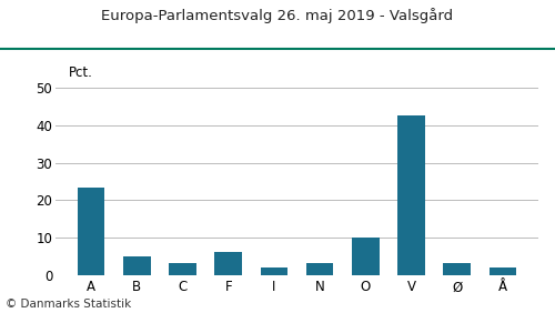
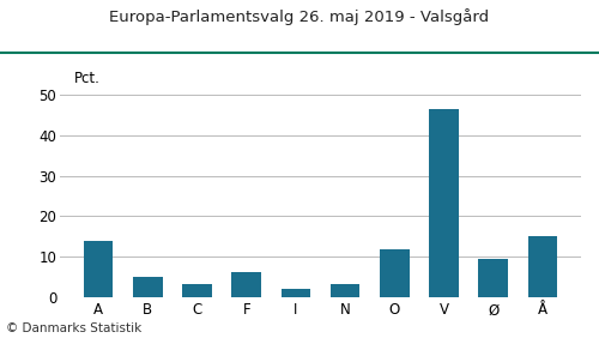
A: 23.5 -> 14.0
O: 10.2 -> 12.0
V: 42.5 -> 46.5
Ø: 3.2 -> 9.5
Å: 2.0 -> 15.0
